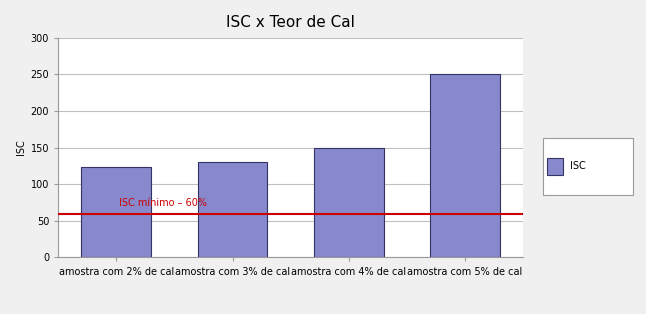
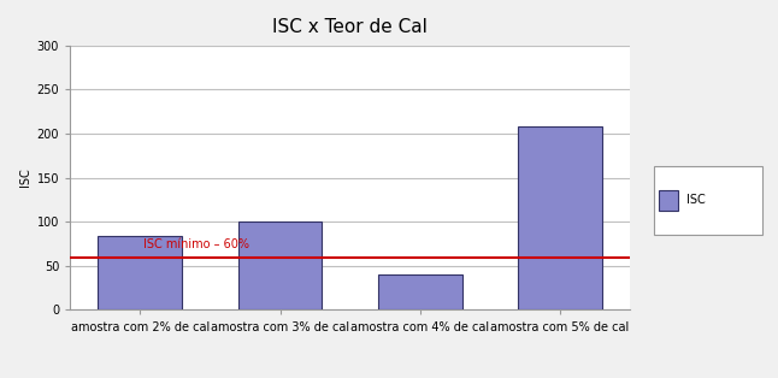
amostra com 2% de cal: 124 -> 84
amostra com 3% de cal: 131 -> 100
amostra com 4% de cal: 149 -> 40
amostra com 5% de cal: 251 -> 208
